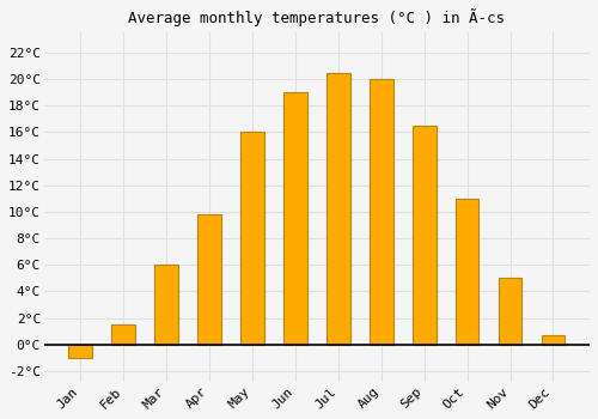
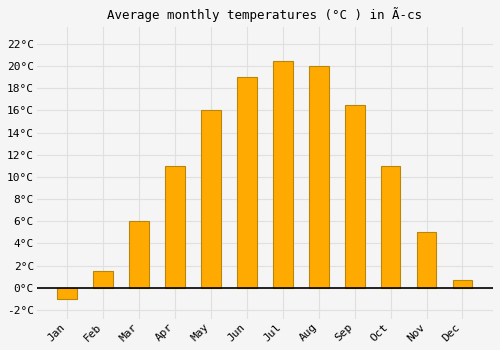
Apr: 9.8°C -> 11.0°C
